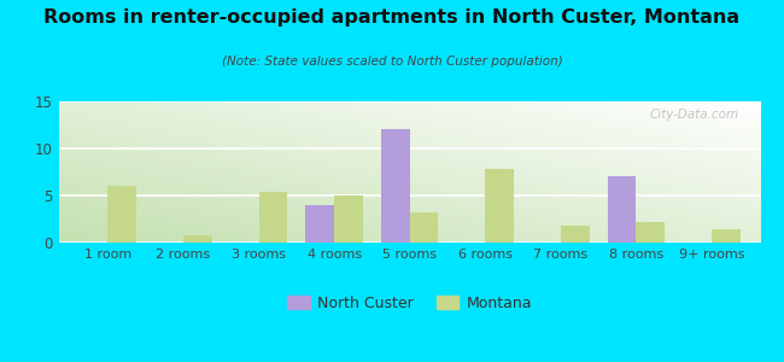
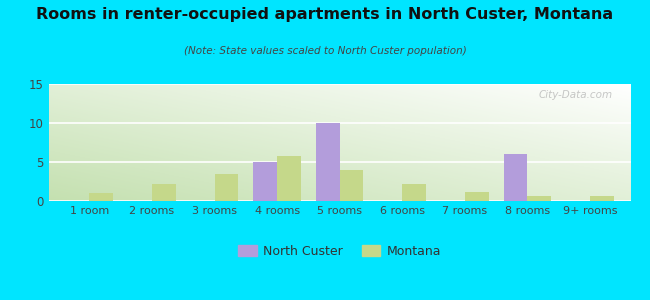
Montana/1 room: 6.0 -> 1.0
Montana/2 rooms: 0.8 -> 2.2
Montana/3 rooms: 5.4 -> 3.4
North Custer/4 rooms: 4 -> 5
Montana/4 rooms: 5.0 -> 5.8
North Custer/5 rooms: 12 -> 10
Montana/5 rooms: 3.2 -> 4.0
Montana/6 rooms: 7.8 -> 2.2
Montana/7 rooms: 1.8 -> 1.1
North Custer/8 rooms: 7 -> 6
Montana/8 rooms: 2.2 -> 0.7
Montana/9+ rooms: 1.4 -> 0.7
